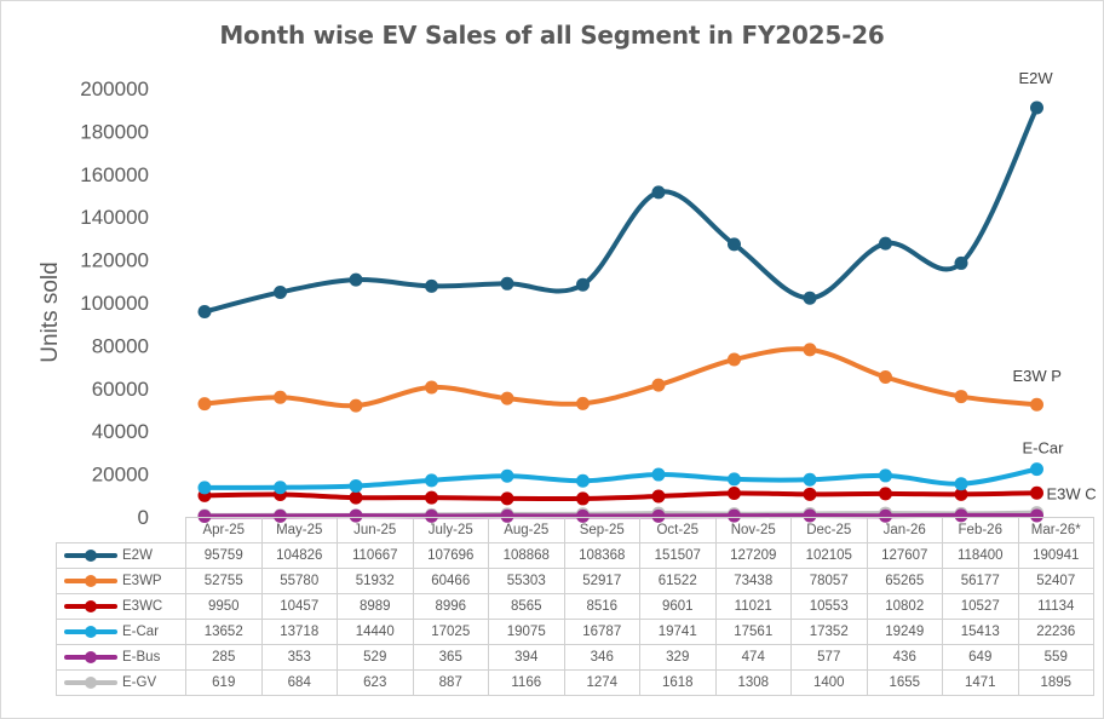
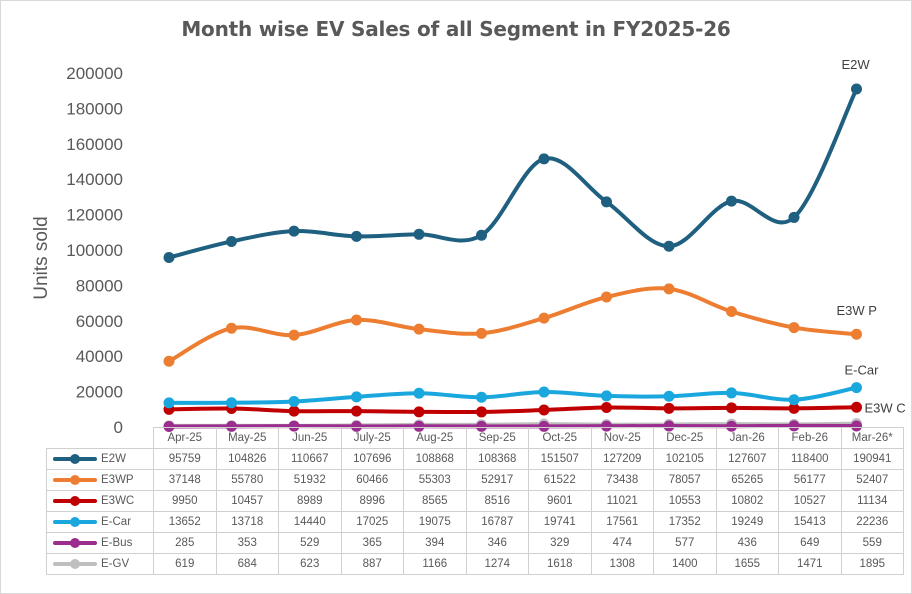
E3WP/Apr-25: 52755 -> 37148
